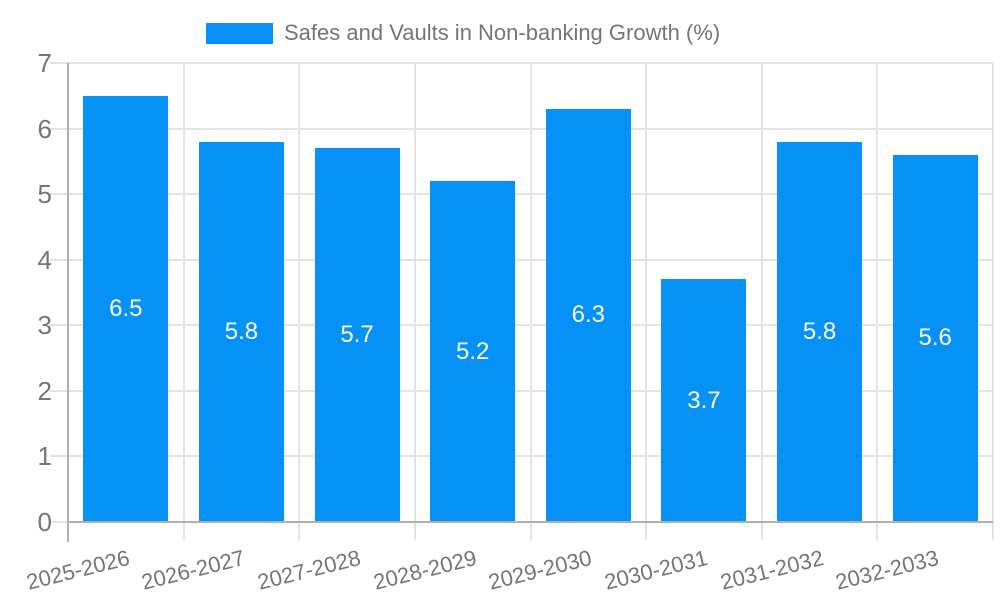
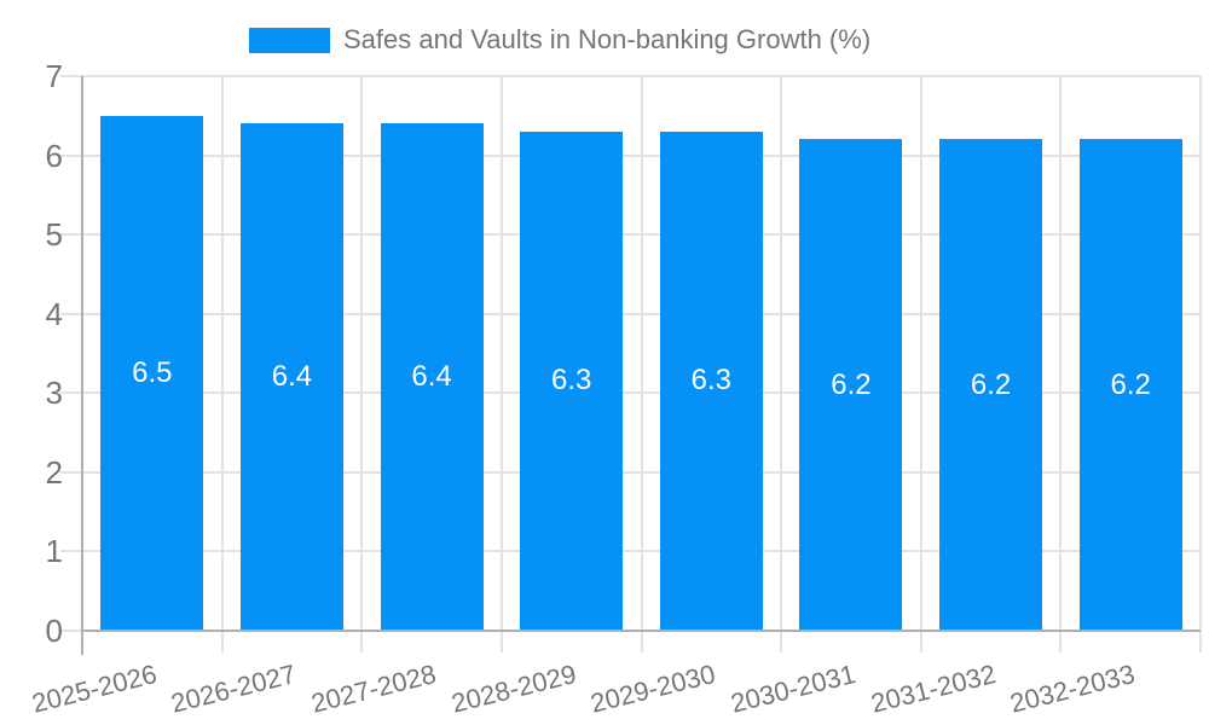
2026-2027: 5.8 -> 6.4
2027-2028: 5.7 -> 6.4
2028-2029: 5.2 -> 6.3
2030-2031: 3.7 -> 6.2
2031-2032: 5.8 -> 6.2
2032-2033: 5.6 -> 6.2
